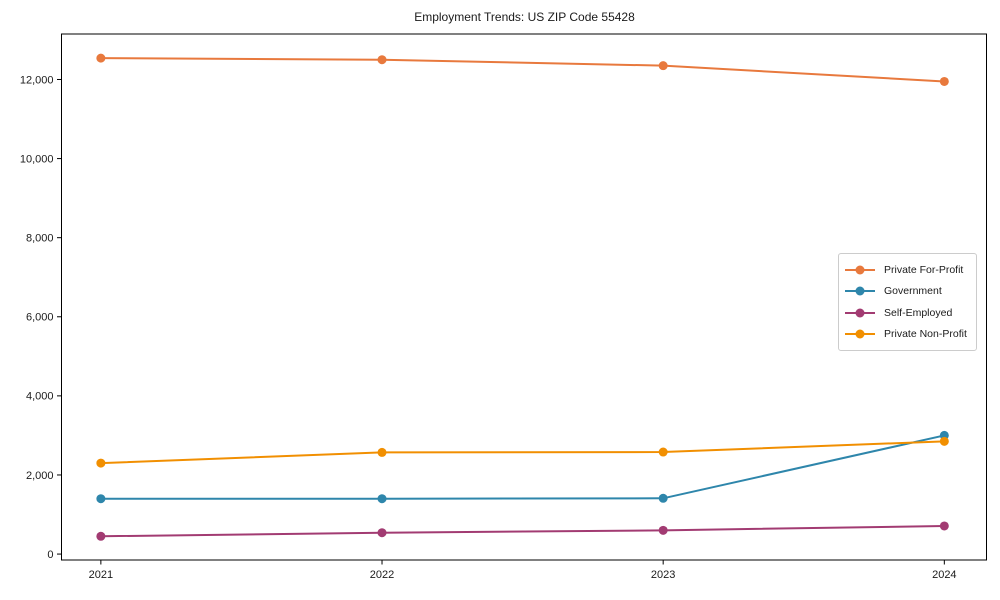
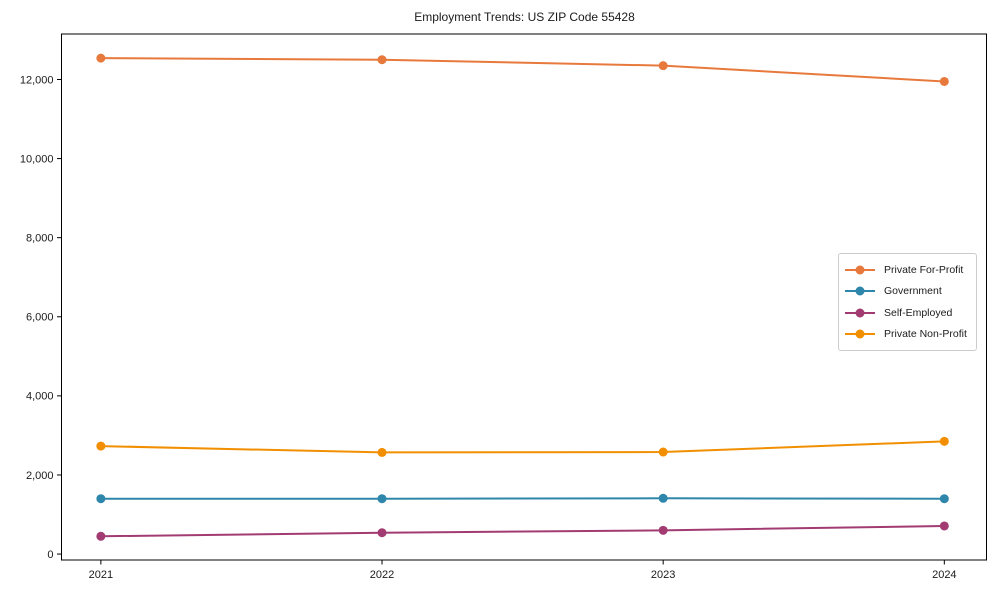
Private Non-Profit/2021: 2300 -> 2700
Government/2024: 3000 -> 1400
